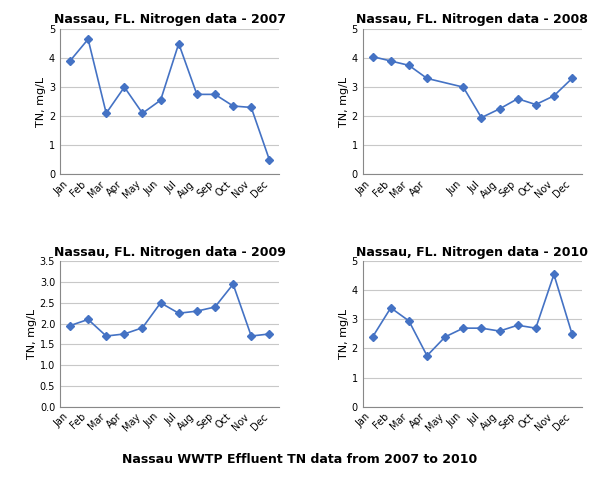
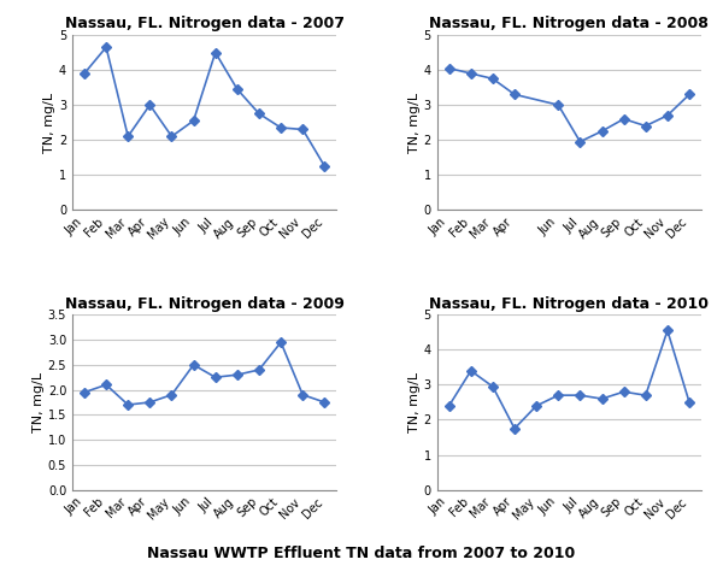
Nassau, FL. Nitrogen data - 2007/Aug: 2.75 -> 3.45
Nassau, FL. Nitrogen data - 2007/Dec: 0.50 -> 1.25
Nassau, FL. Nitrogen data - 2009/Nov: 1.70 -> 1.90
